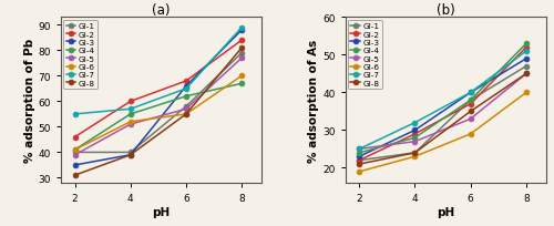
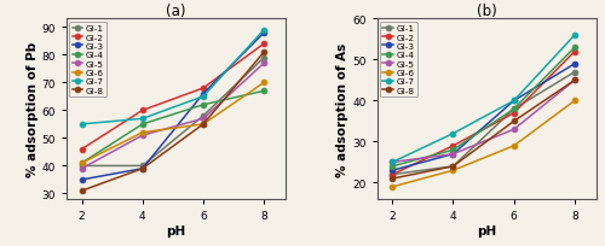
(b)/GI-3/4: 30 -> 27
(b)/GI-7/8: 51 -> 56
